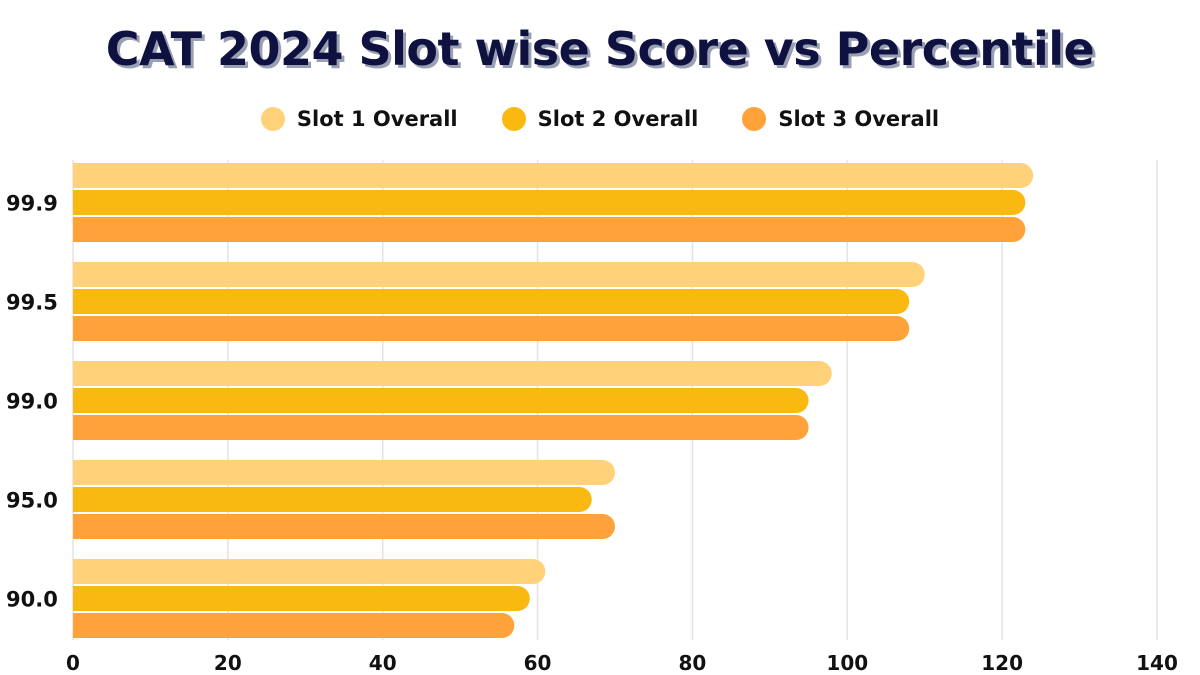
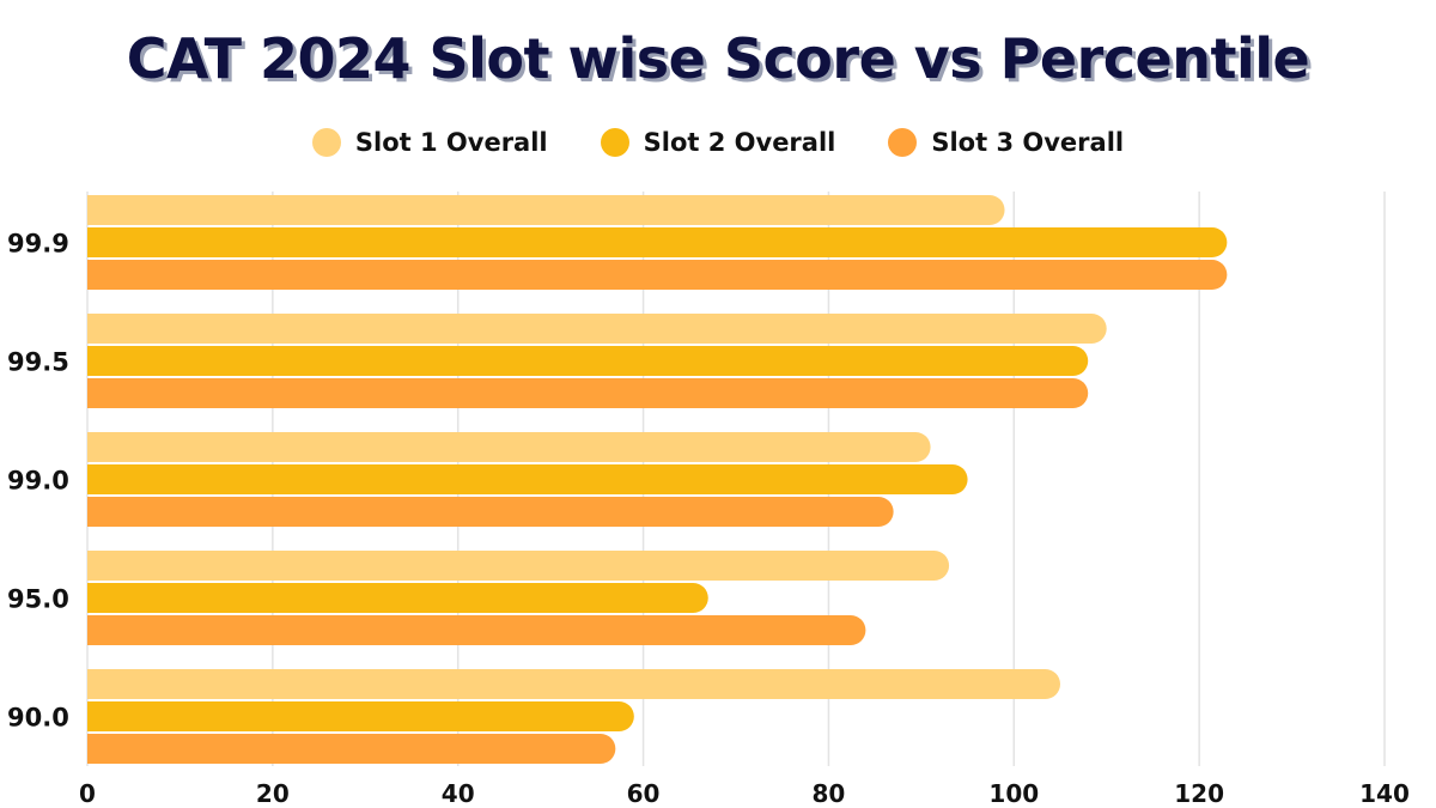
Slot 1 Overall/99.9: 124 -> 99
Slot 1 Overall/99.0: 98 -> 91
Slot 3 Overall/99.0: 95 -> 87
Slot 1 Overall/95.0: 70 -> 93
Slot 3 Overall/95.0: 70 -> 84
Slot 1 Overall/90.0: 61 -> 105
